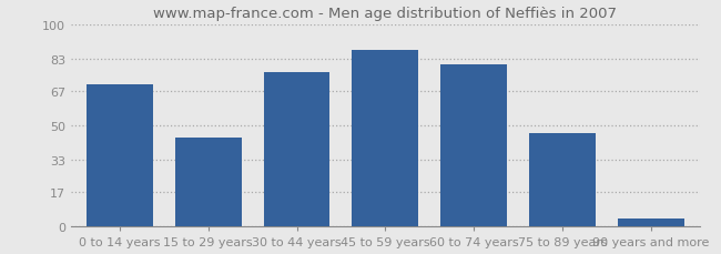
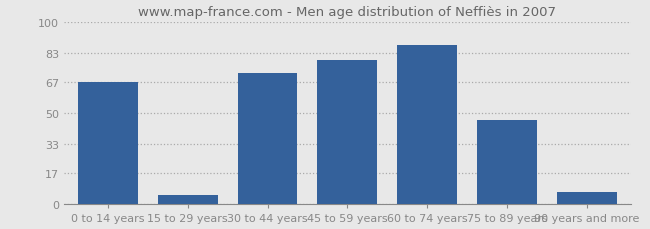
0 to 14 years: 70 -> 67
15 to 29 years: 44 -> 5
30 to 44 years: 76 -> 72
45 to 59 years: 87 -> 79
60 to 74 years: 80 -> 87
90 years and more: 4 -> 7
